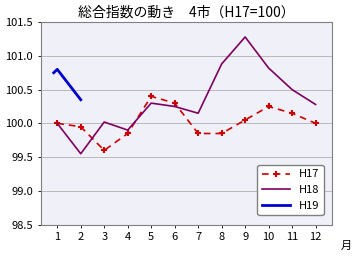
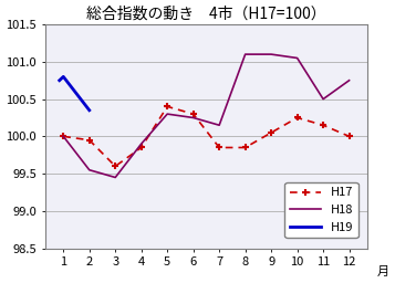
H18/3: 100.02 -> 99.45
H18/8: 100.88 -> 101.10
H18/9: 101.28 -> 101.10
H18/10: 100.82 -> 101.05
H18/12: 100.28 -> 100.75
